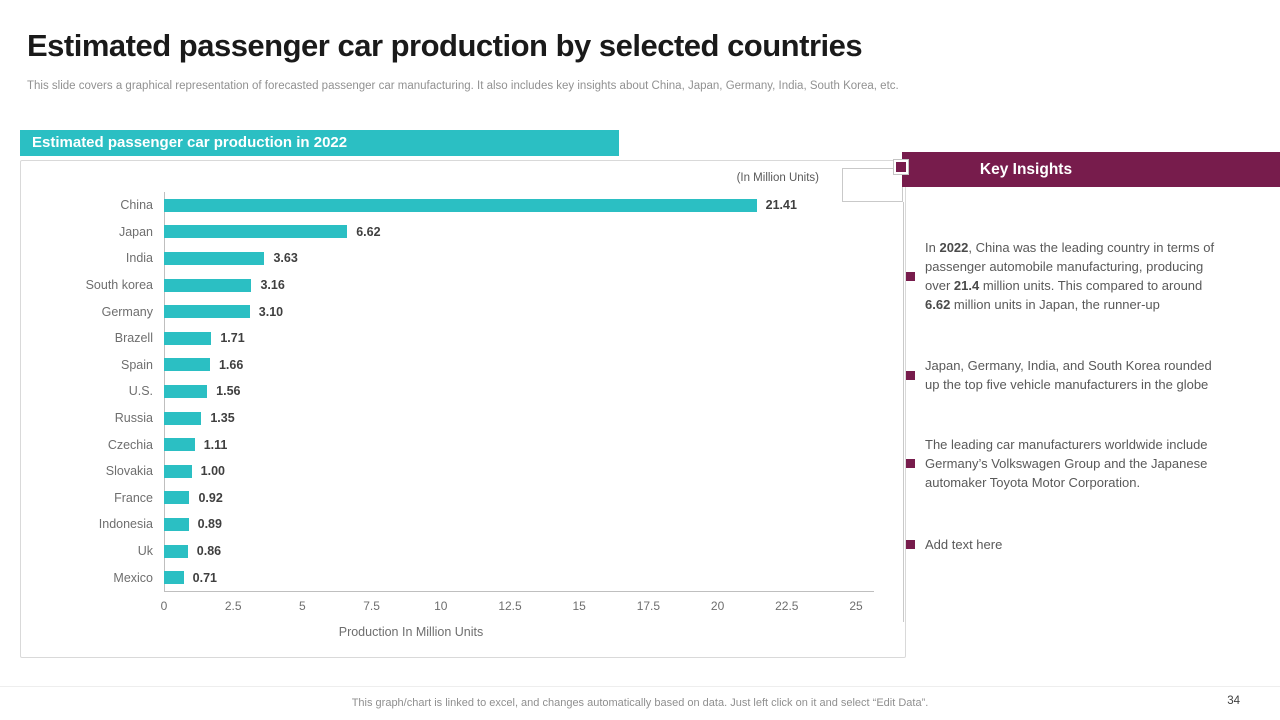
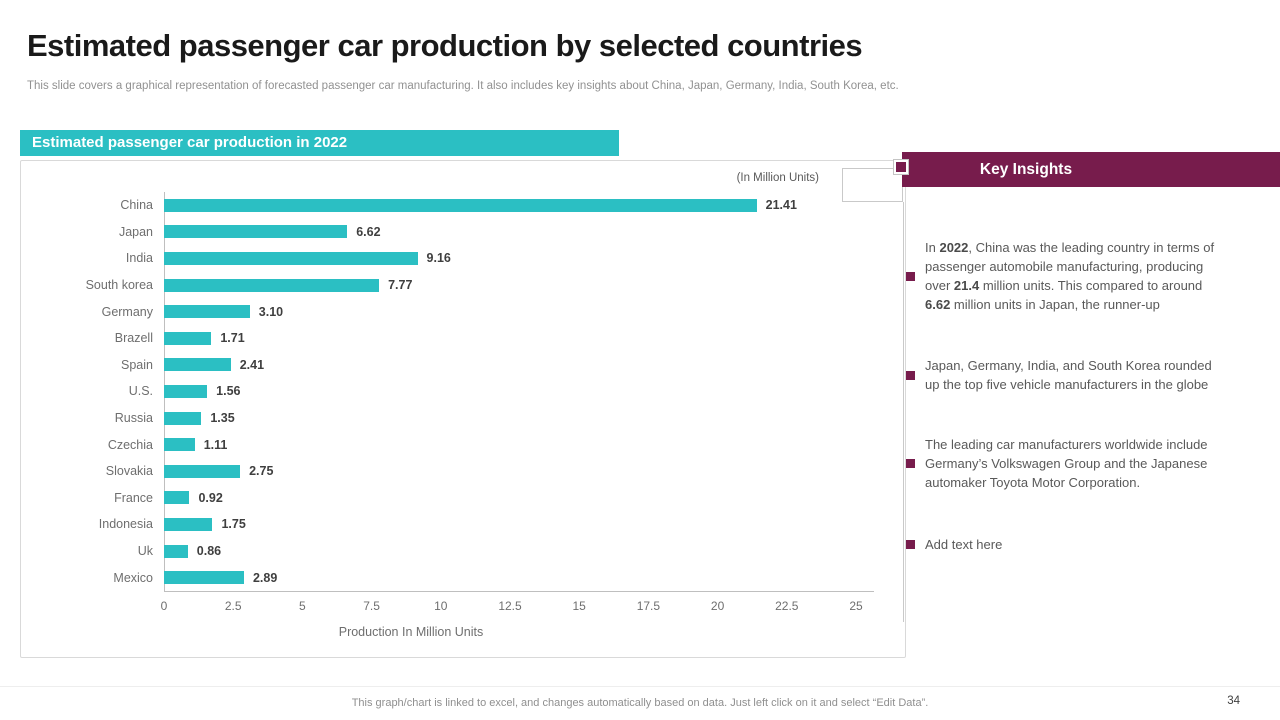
India: 3.63 -> 9.16
South korea: 3.16 -> 7.77
Spain: 1.66 -> 2.41
Slovakia: 1.00 -> 2.75
Indonesia: 0.89 -> 1.75
Mexico: 0.71 -> 2.89
